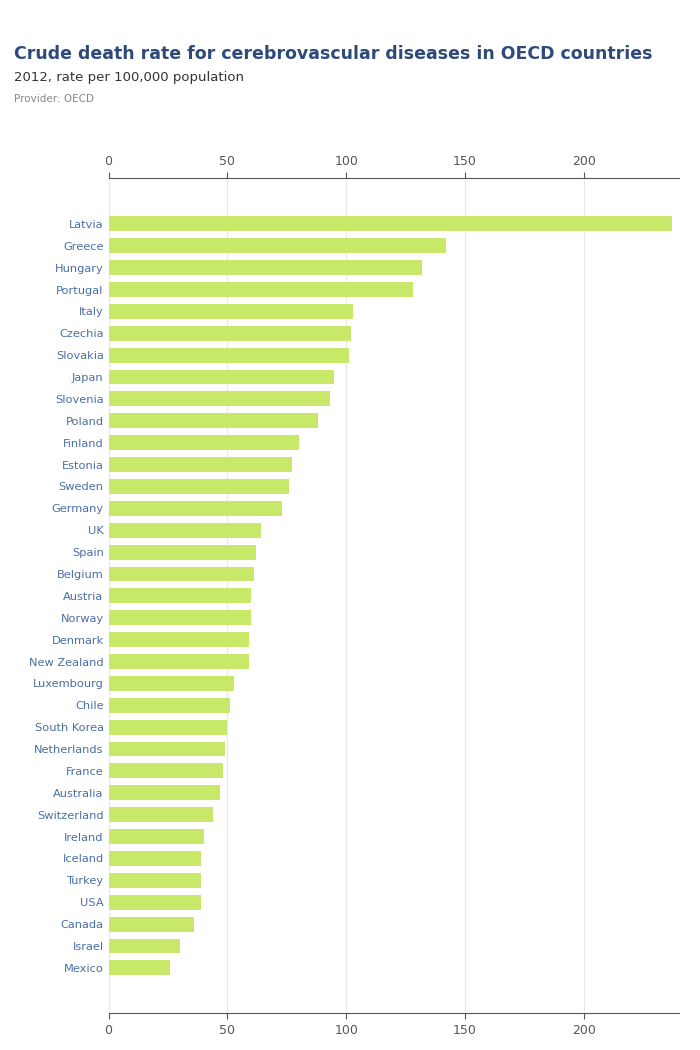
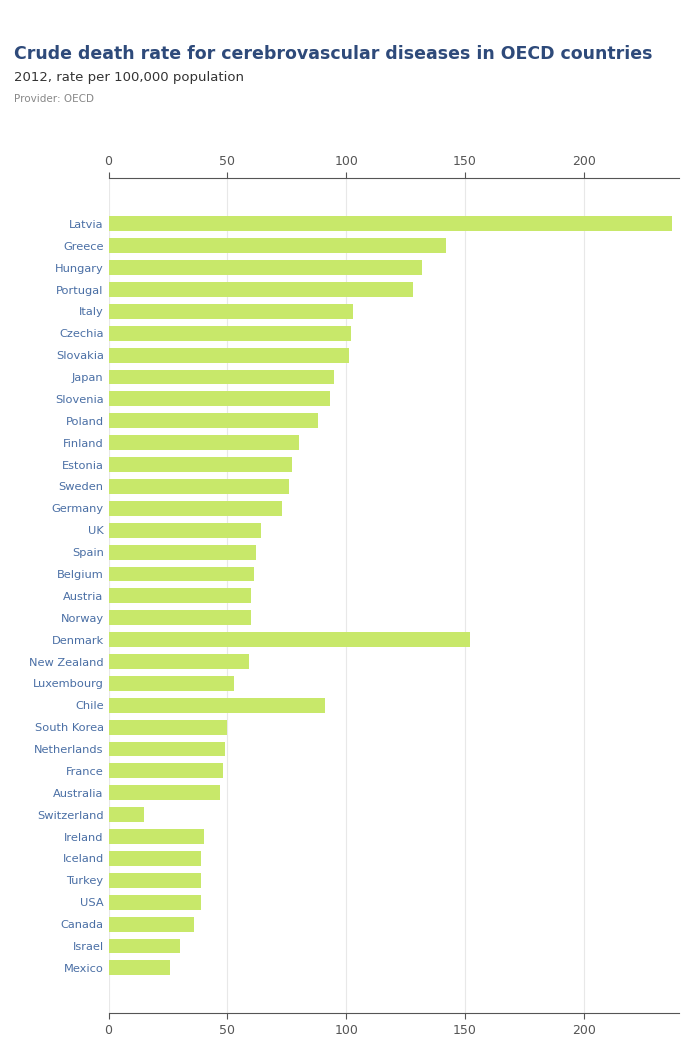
Denmark: 59 -> 152
Chile: 51 -> 91
Switzerland: 44 -> 15
